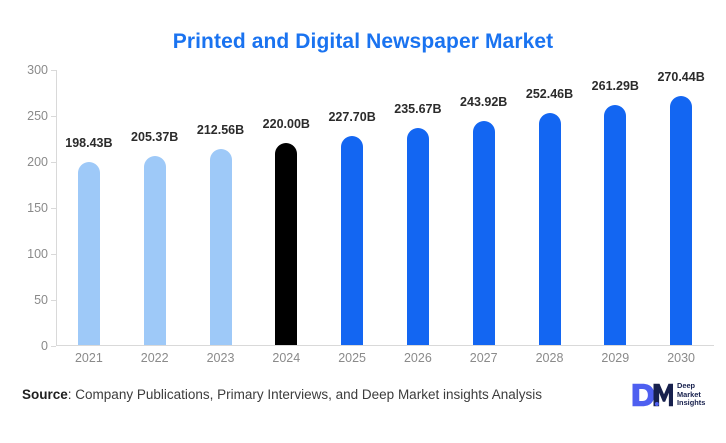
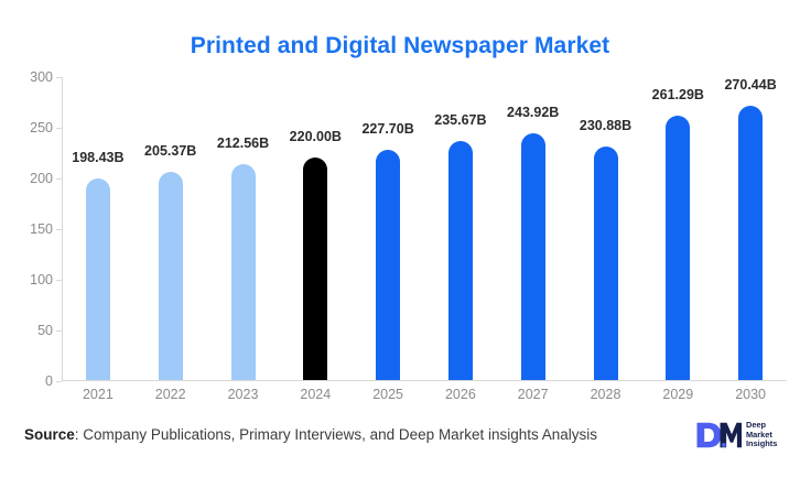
2028: 252.46B -> 230.88B
